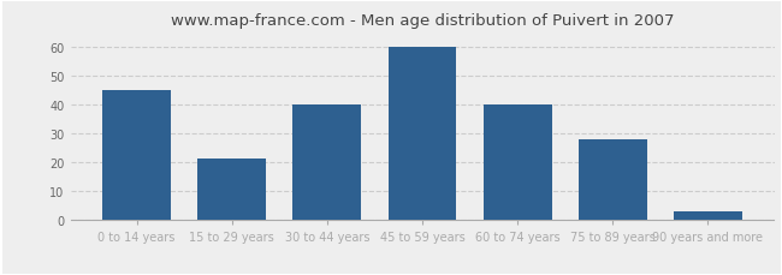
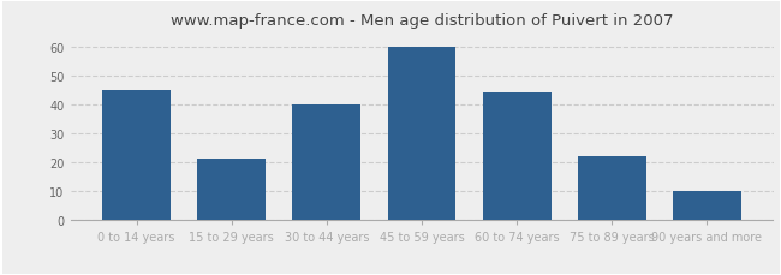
60 to 74 years: 40 -> 44
75 to 89 years: 28 -> 22
90 years and more: 3 -> 10
